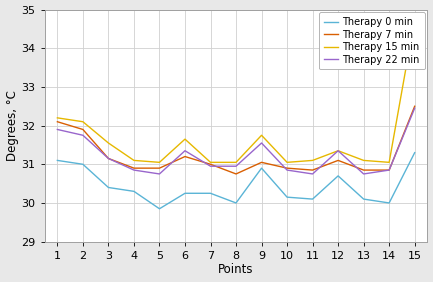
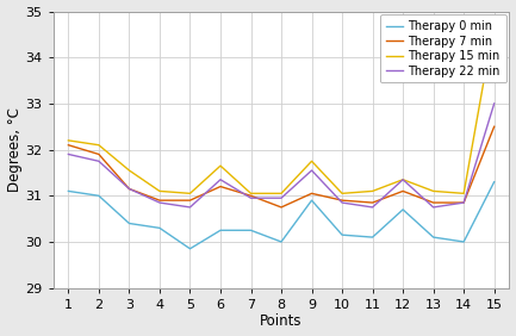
Therapy 22 min/15: 32.45 -> 33.00
